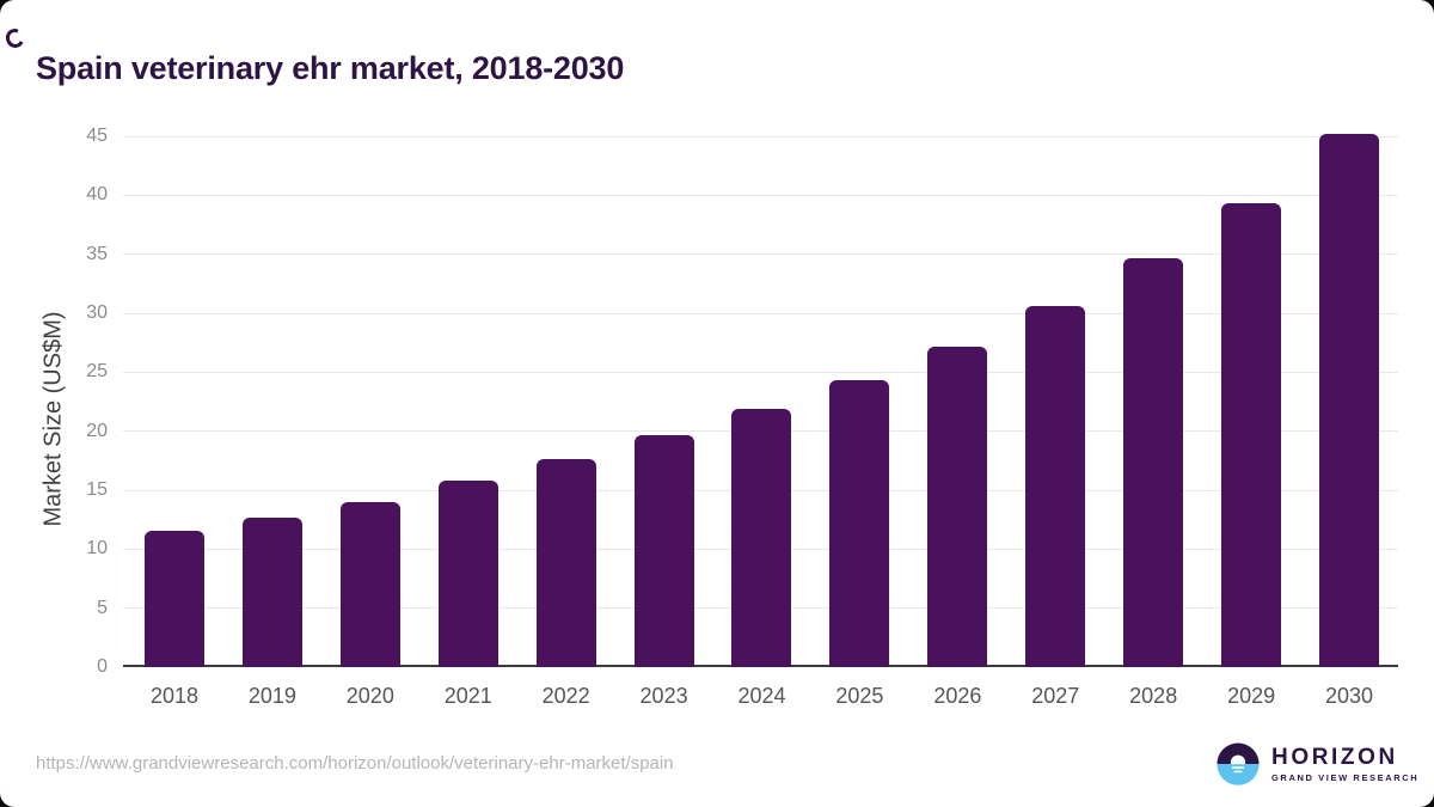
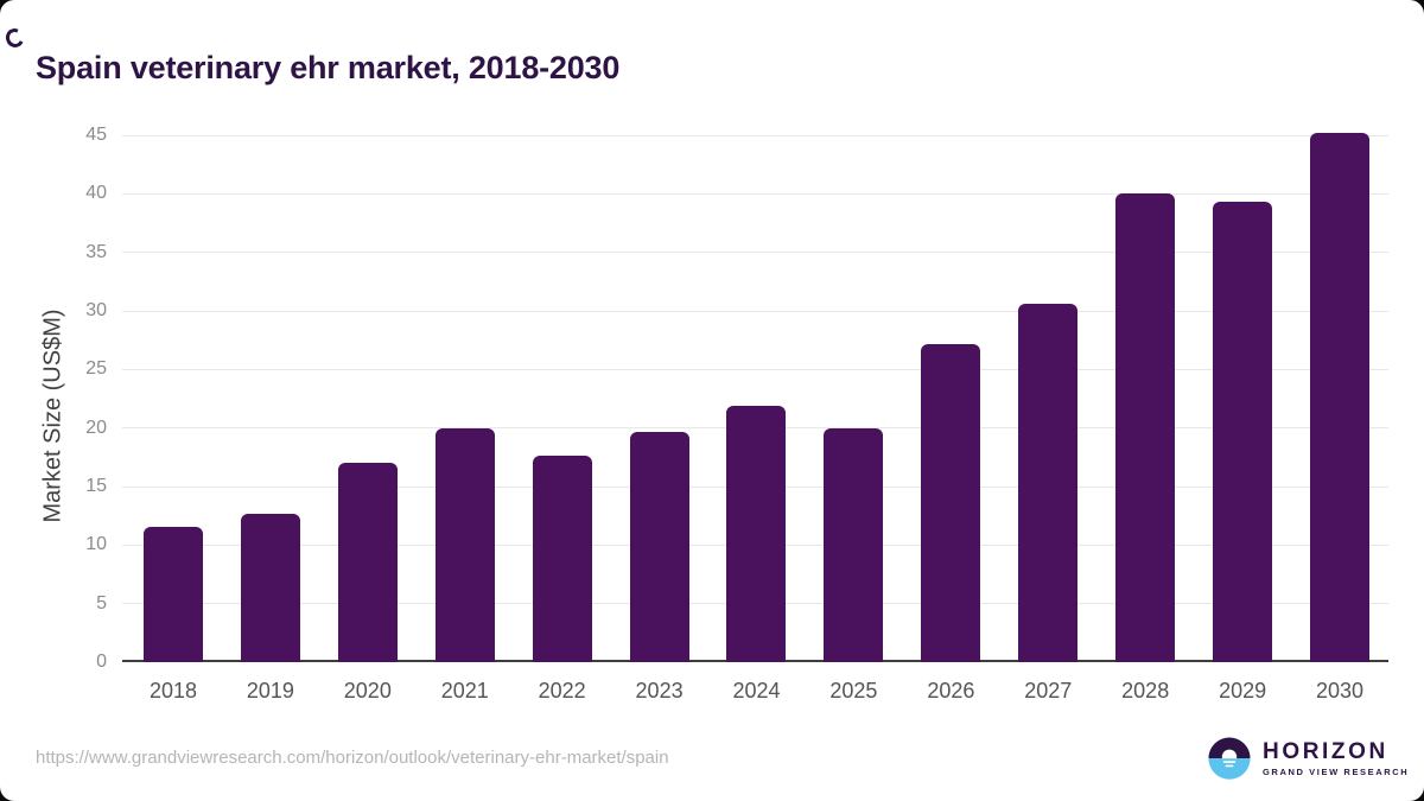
2020: 14 -> 17
2021: 16 -> 20
2025: 24 -> 20
2028: 35 -> 40
